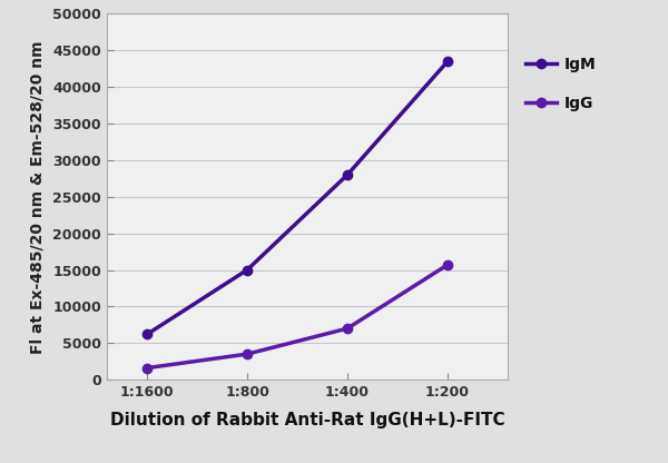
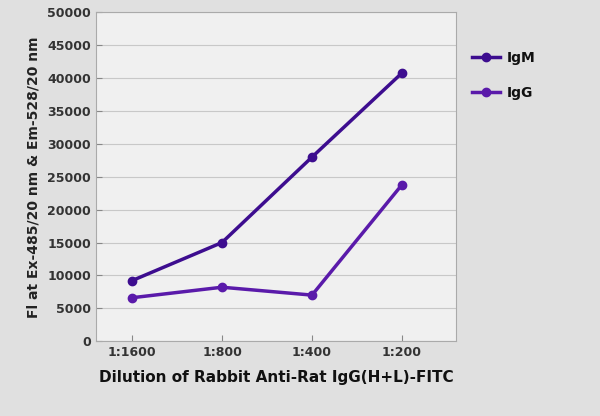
IgM/1:1600: 6200 -> 9200
IgG/1:1600: 1600 -> 6600
IgG/1:800: 3500 -> 8200
IgM/1:200: 43500 -> 40800
IgG/1:200: 15700 -> 23800
